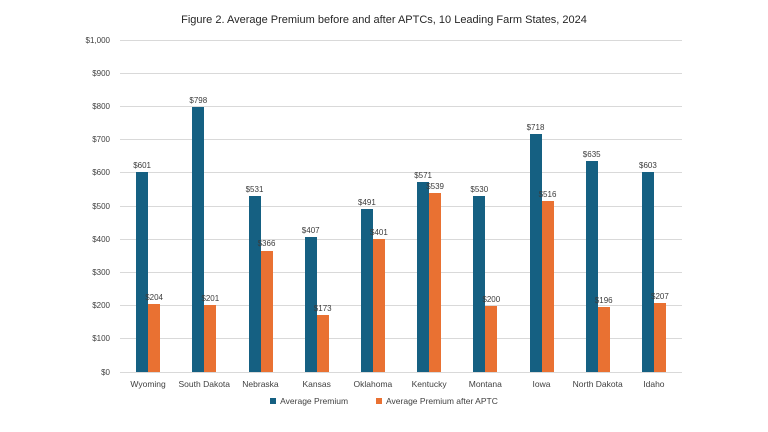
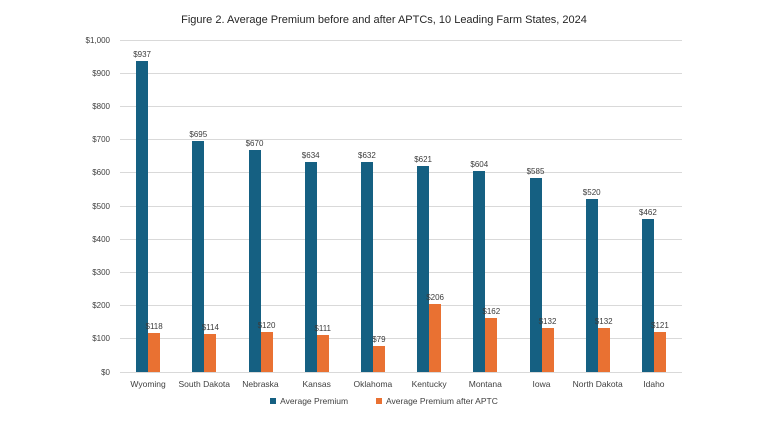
Average Premium/Wyoming: $601 -> $937
Average Premium after APTC/Wyoming: $204 -> $118
Average Premium/South Dakota: $798 -> $695
Average Premium after APTC/South Dakota: $201 -> $114
Average Premium/Nebraska: $531 -> $670
Average Premium after APTC/Nebraska: $366 -> $120
Average Premium/Kansas: $407 -> $634
Average Premium after APTC/Kansas: $173 -> $111
Average Premium/Oklahoma: $491 -> $632
Average Premium after APTC/Oklahoma: $401 -> $79
Average Premium/Kentucky: $571 -> $621
Average Premium after APTC/Kentucky: $539 -> $206
Average Premium/Montana: $530 -> $604
Average Premium after APTC/Montana: $200 -> $162
Average Premium/Iowa: $718 -> $585
Average Premium after APTC/Iowa: $516 -> $132
Average Premium/North Dakota: $635 -> $520
Average Premium after APTC/North Dakota: $196 -> $132
Average Premium/Idaho: $603 -> $462
Average Premium after APTC/Idaho: $207 -> $121
